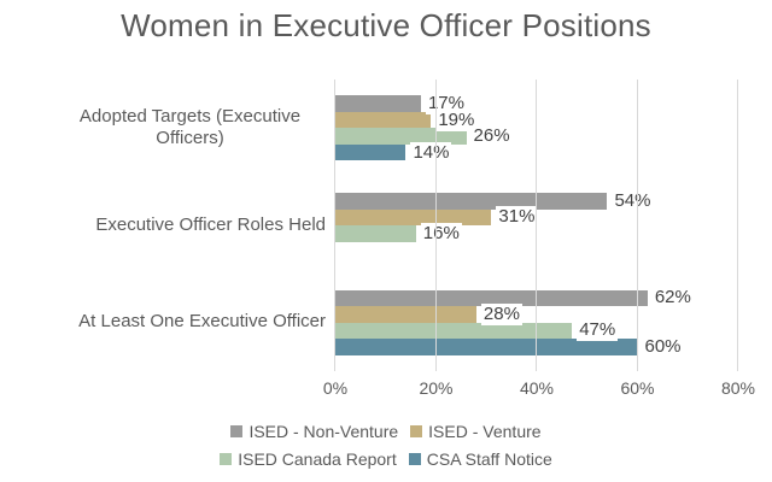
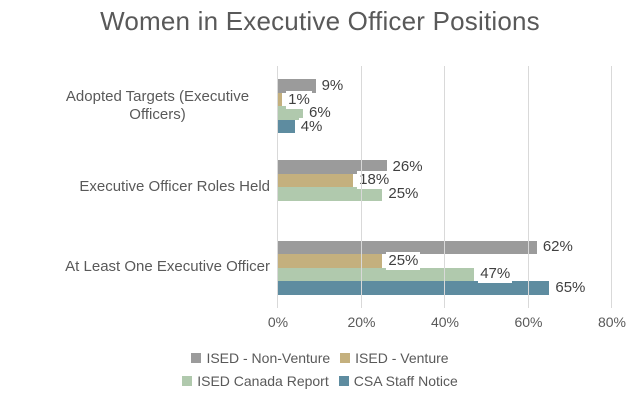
ISED - Non-Venture/Adopted Targets (Executive Officers): 17% -> 9%
ISED - Venture/Adopted Targets (Executive Officers): 19% -> 1%
ISED Canada Report/Adopted Targets (Executive Officers): 26% -> 6%
CSA Staff Notice/Adopted Targets (Executive Officers): 14% -> 4%
ISED - Non-Venture/Executive Officer Roles Held: 54% -> 26%
ISED - Venture/Executive Officer Roles Held: 31% -> 18%
ISED Canada Report/Executive Officer Roles Held: 16% -> 25%
ISED - Venture/At Least One Executive Officer: 28% -> 25%
CSA Staff Notice/At Least One Executive Officer: 60% -> 65%
